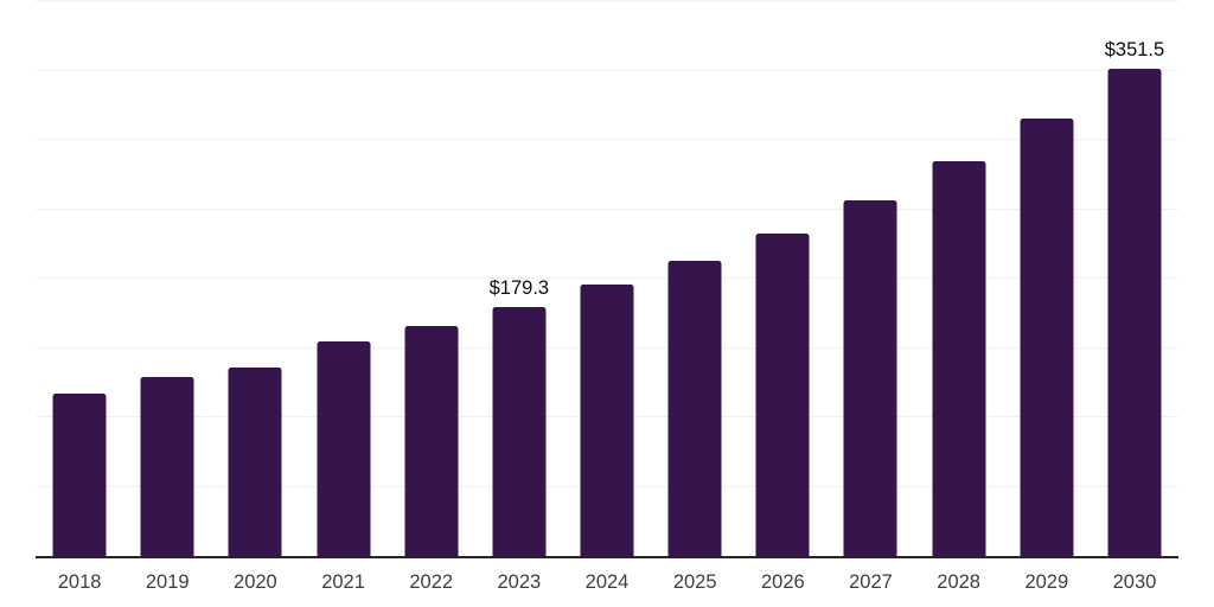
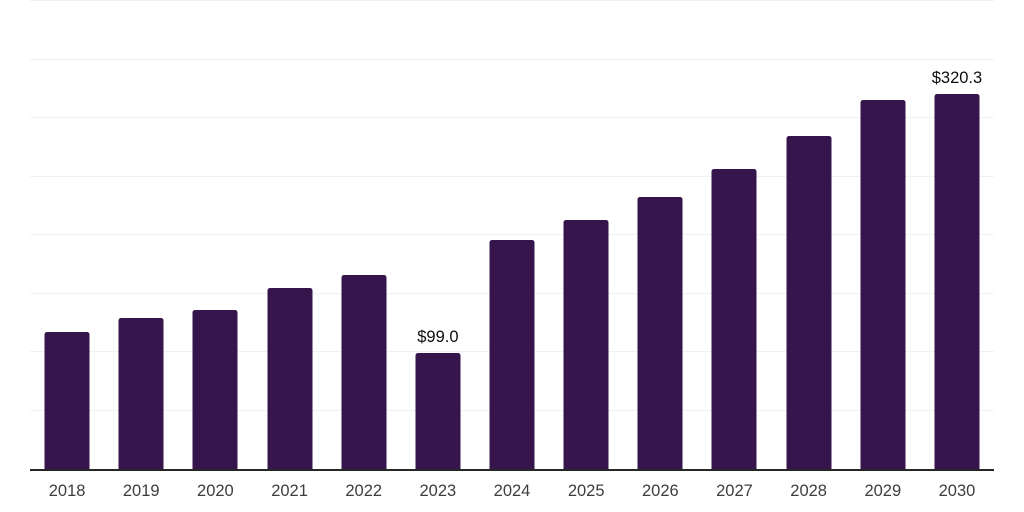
2023: $179.3 -> $99.0
2030: $351.5 -> $320.3
